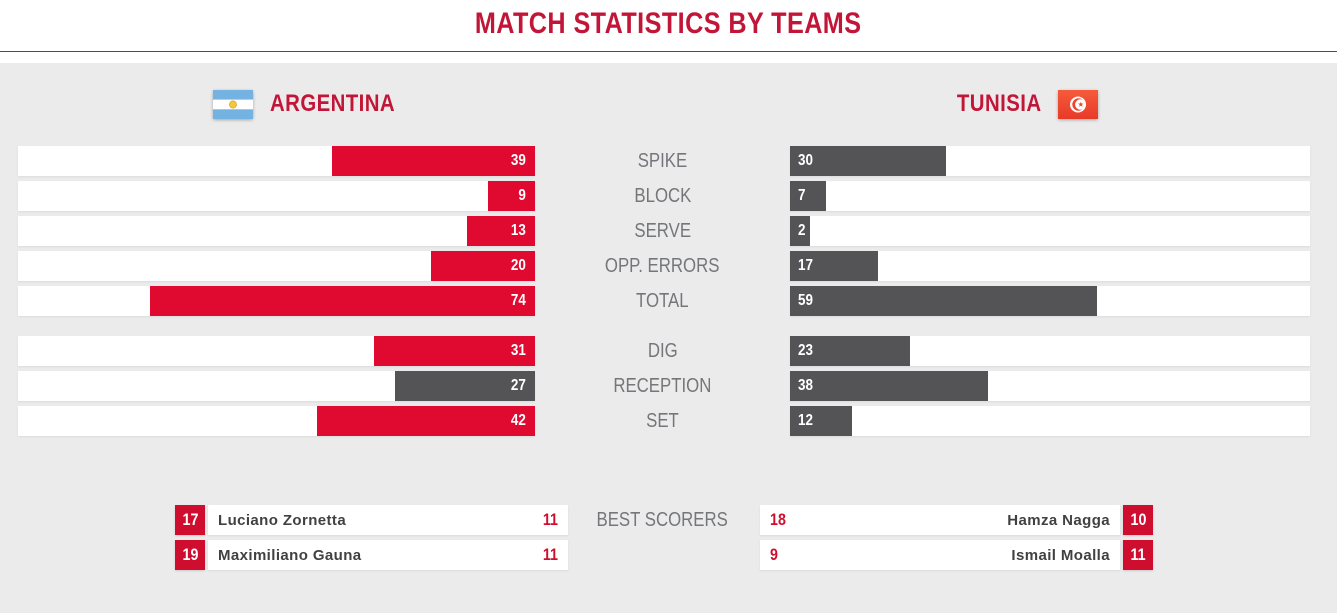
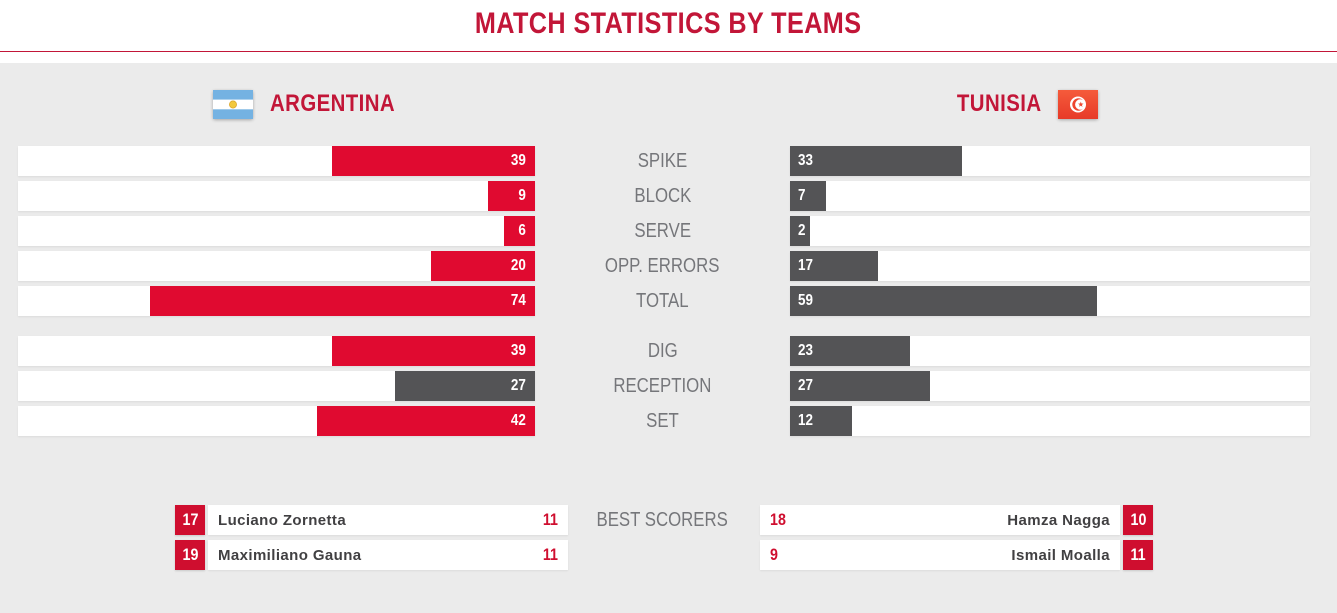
TUNISIA/SPIKE: 30 -> 33
ARGENTINA/SERVE: 13 -> 6
ARGENTINA/DIG: 31 -> 39
TUNISIA/RECEPTION: 38 -> 27
